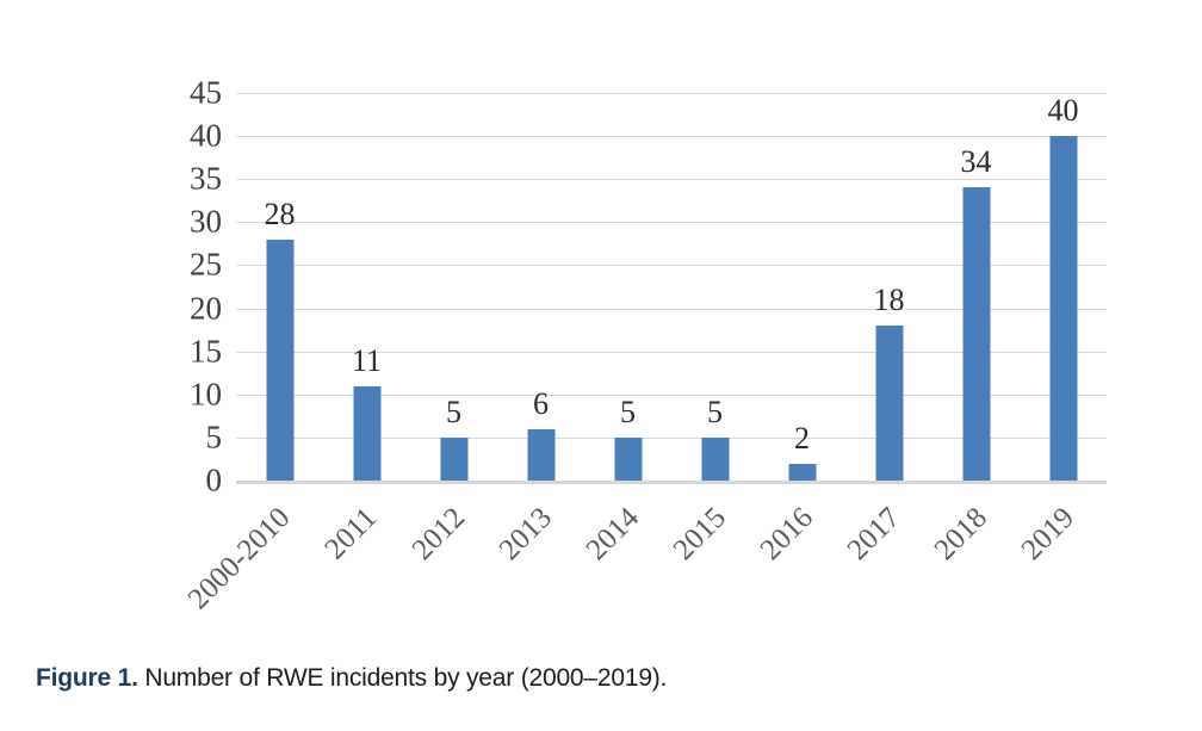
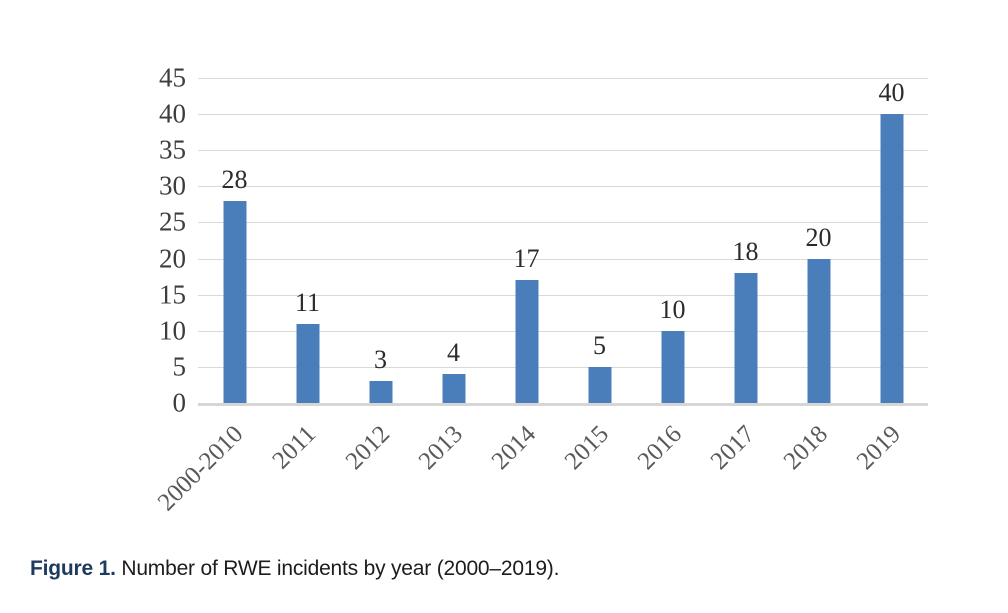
2012: 5 -> 3
2013: 6 -> 4
2014: 5 -> 17
2016: 2 -> 10
2018: 34 -> 20
